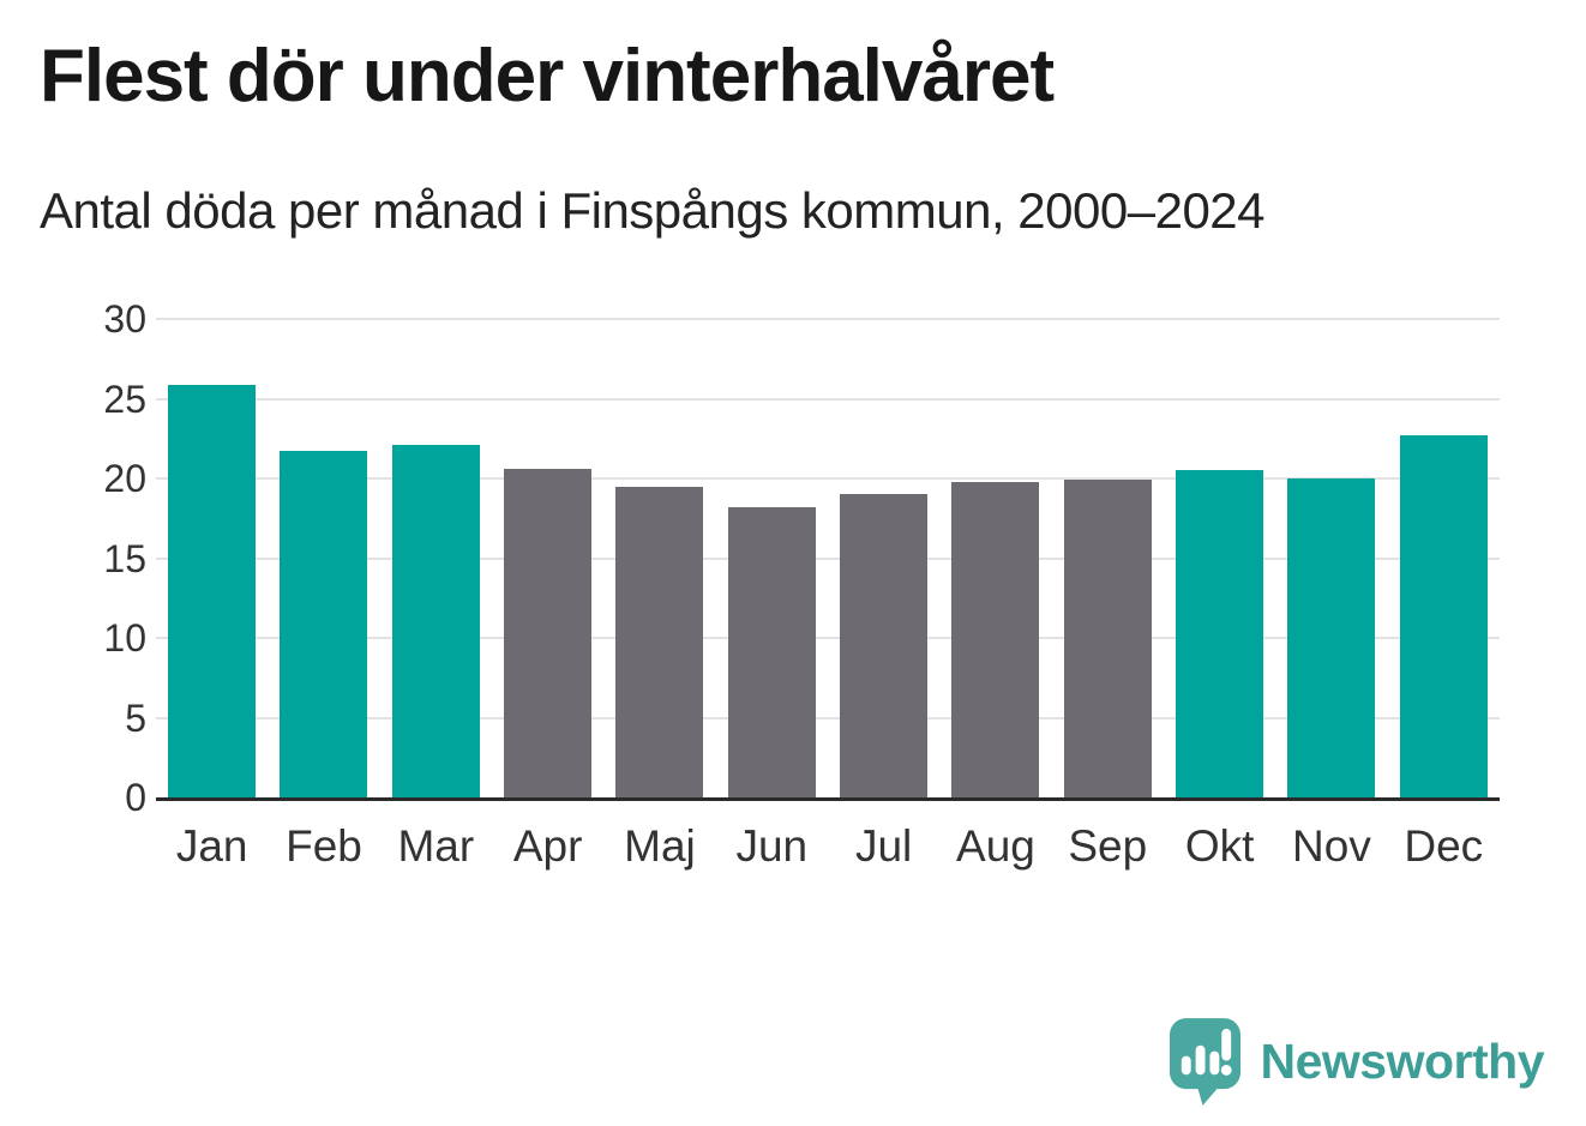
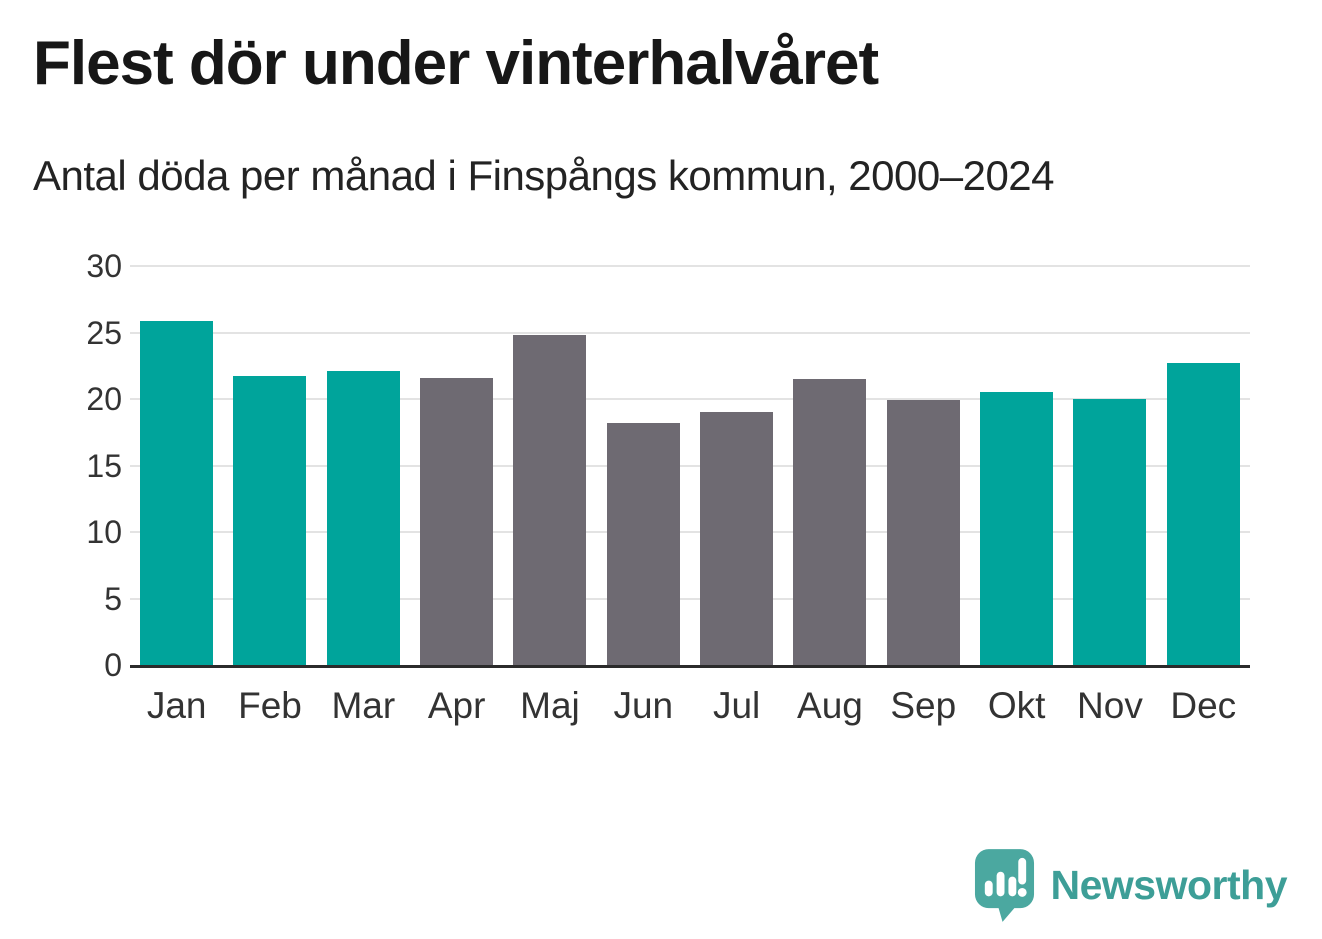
Apr: 20.6 -> 21.6
Maj: 19.5 -> 24.8
Aug: 19.8 -> 21.5
